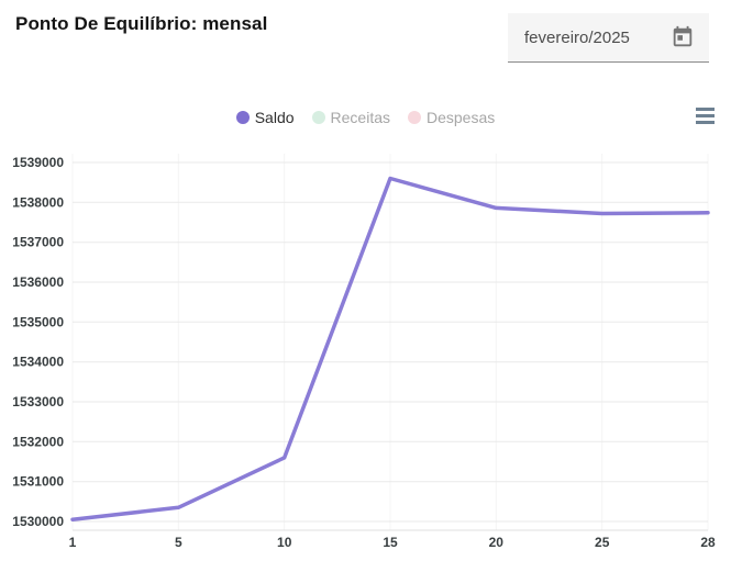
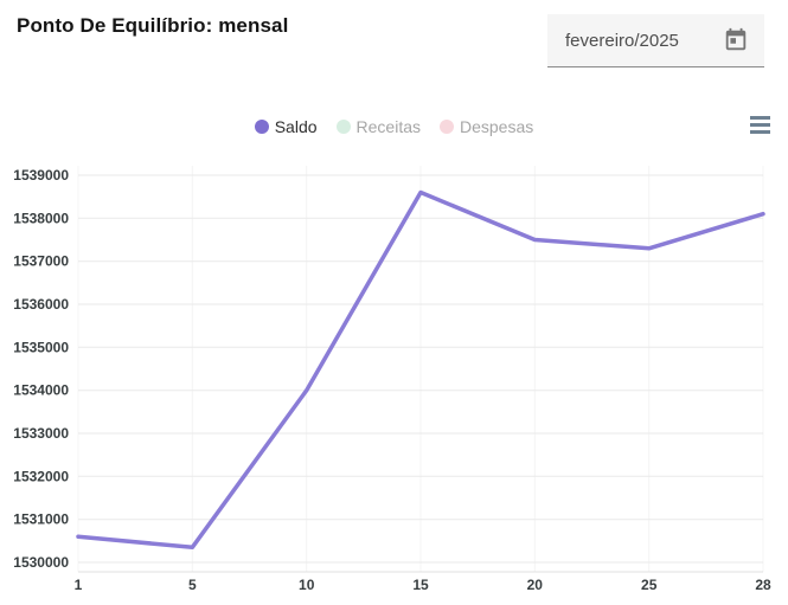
1: 1530000 -> 1530600
10: 1531600 -> 1534000
20: 1537900 -> 1537500
25: 1537700 -> 1537300
28: 1537700 -> 1538100
